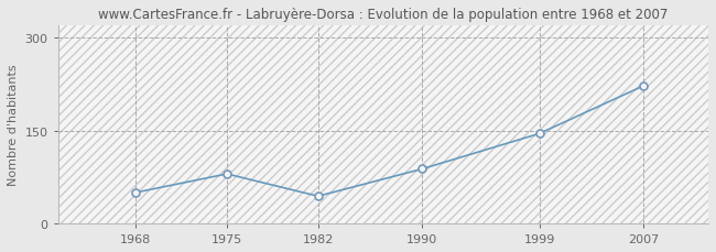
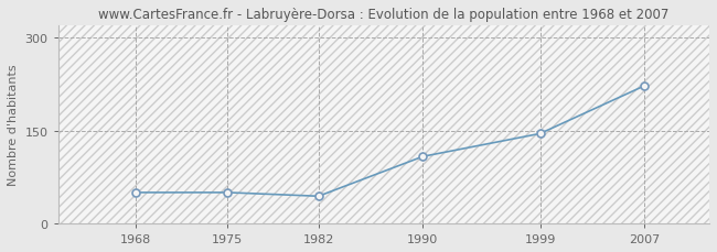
1975: 80 -> 50
1990: 88 -> 108
